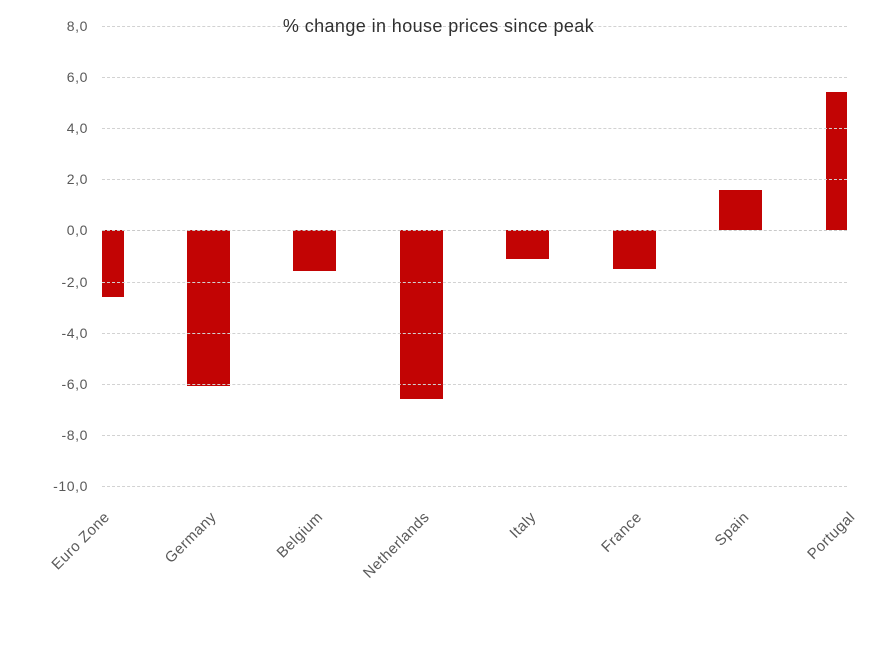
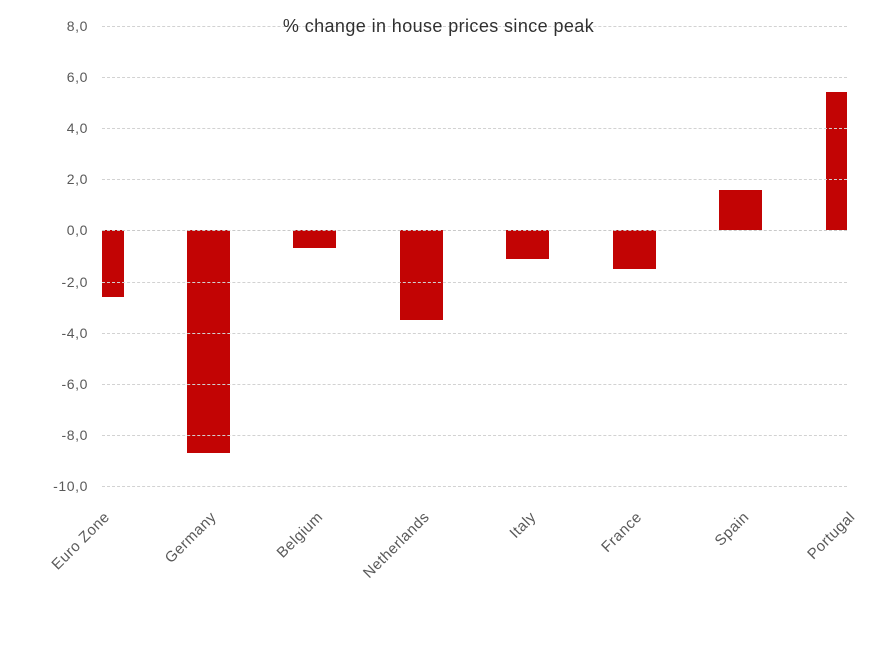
Germany: -6,1 -> -8,7
Belgium: -1,6 -> -0,7
Netherlands: -6,6 -> -3,5
